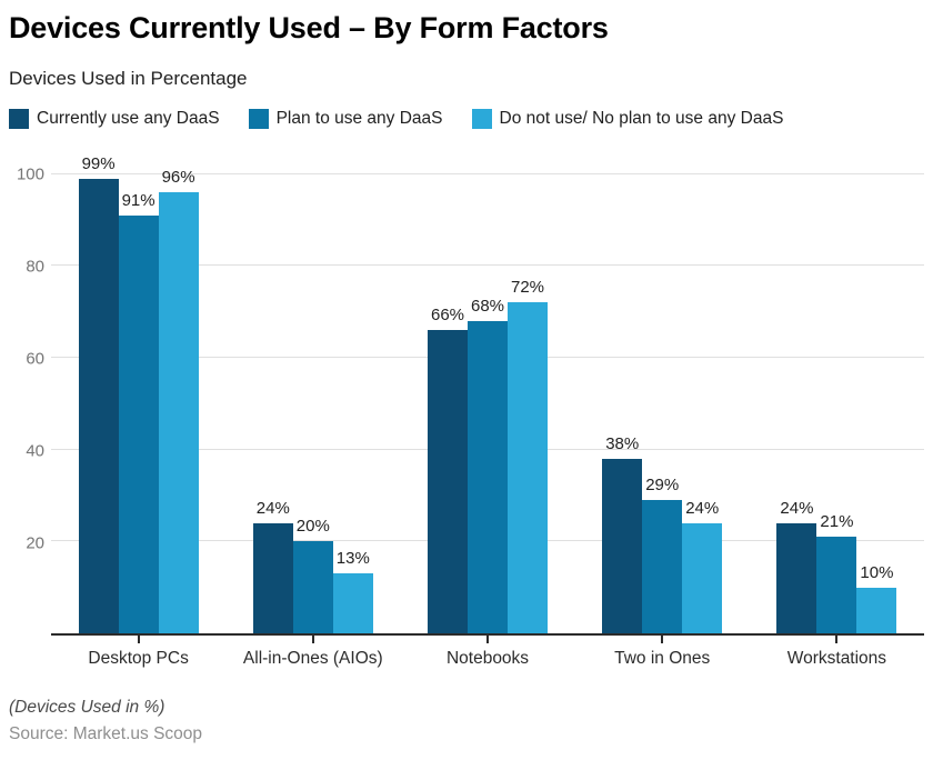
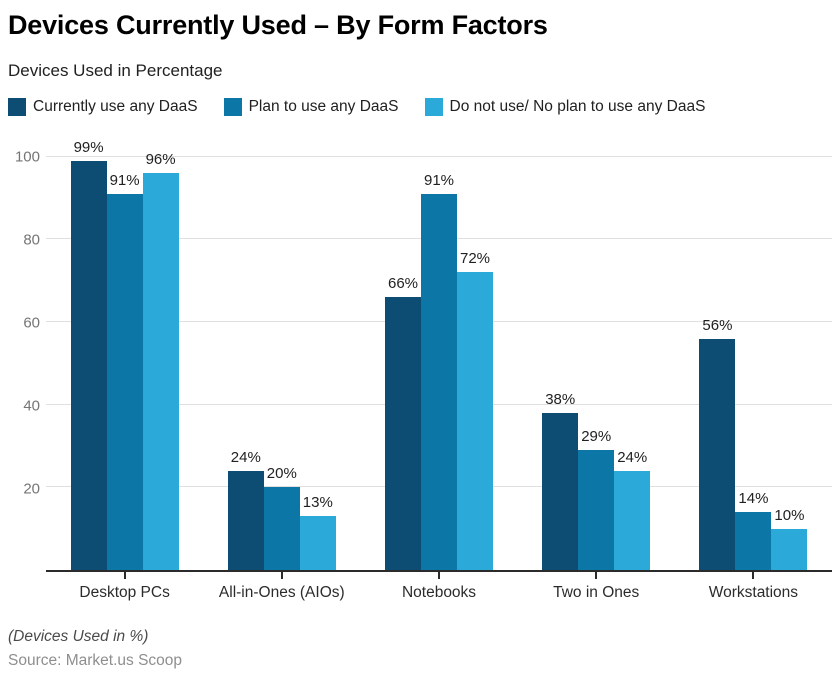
Plan to use any DaaS/Notebooks: 68% -> 91%
Currently use any DaaS/Workstations: 24% -> 56%
Plan to use any DaaS/Workstations: 21% -> 14%
